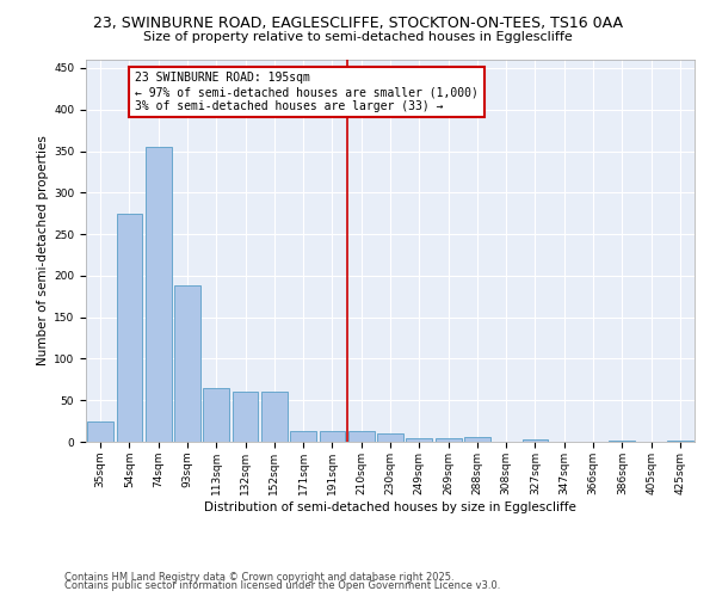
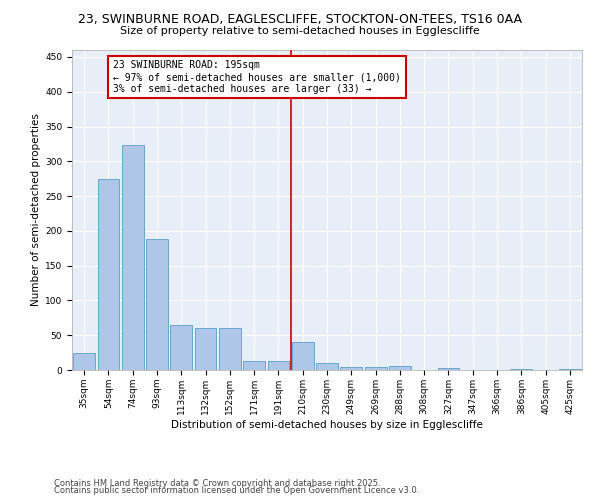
74sqm: 355 -> 324
210sqm: 13 -> 40
